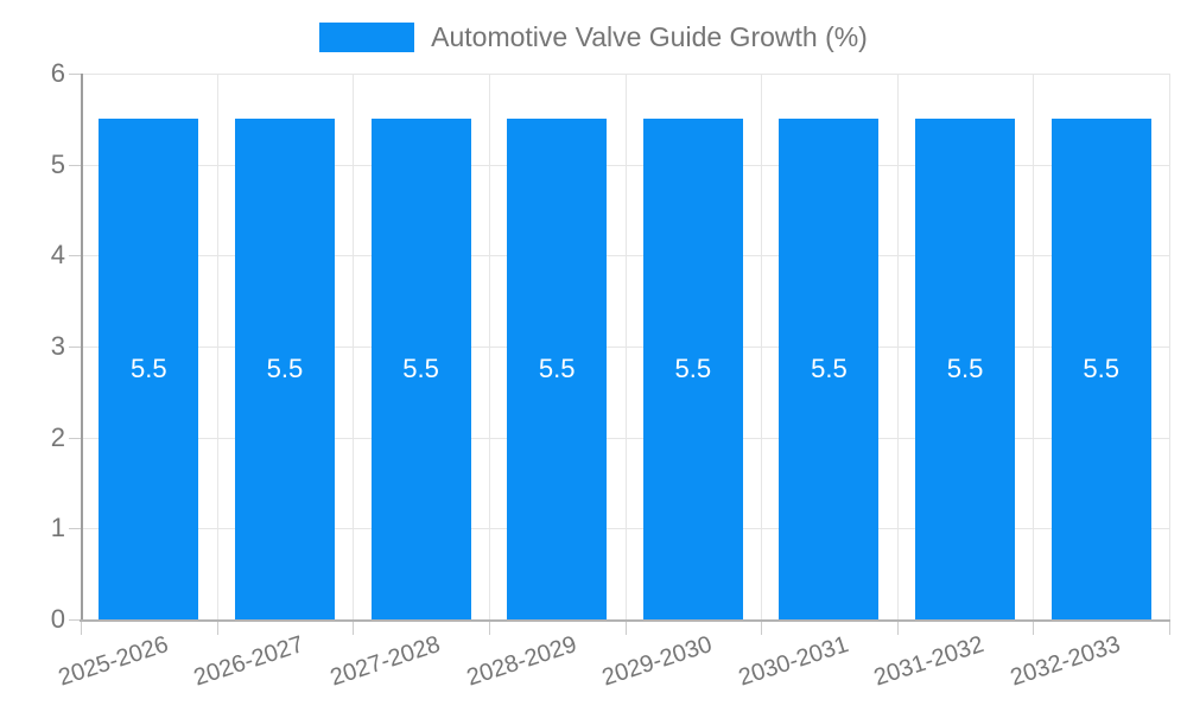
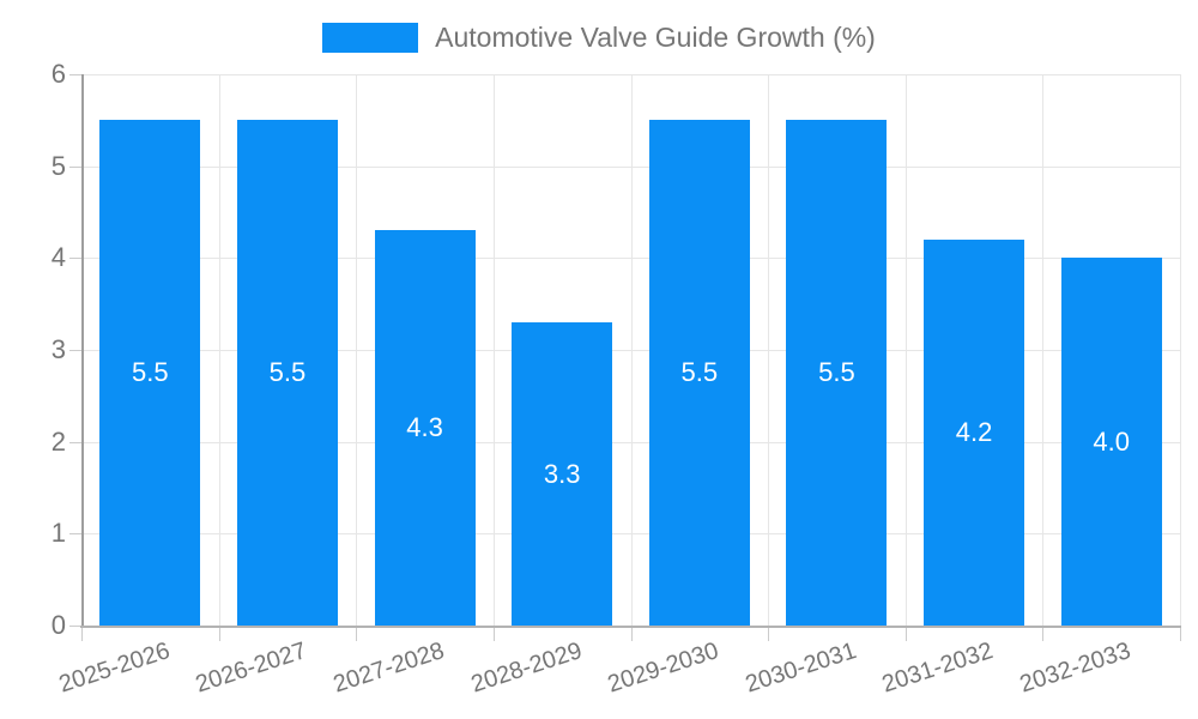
2027-2028: 5.5 -> 4.3
2028-2029: 5.5 -> 3.3
2031-2032: 5.5 -> 4.2
2032-2033: 5.5 -> 4.0
